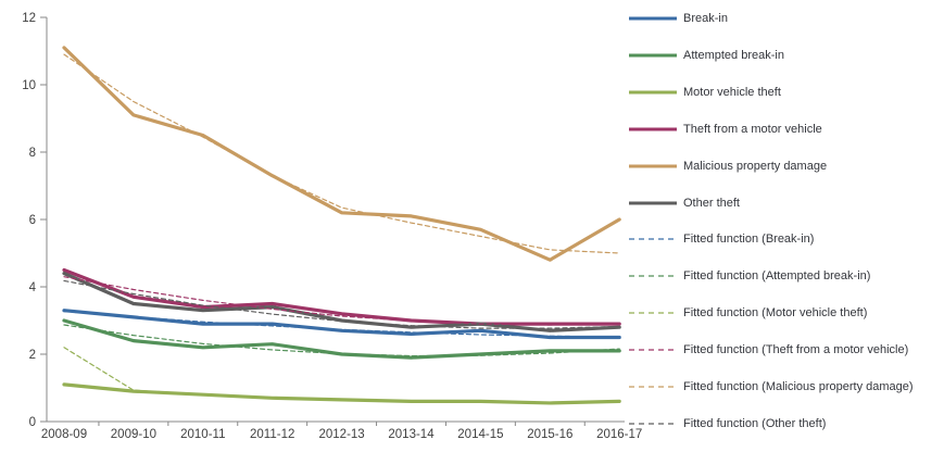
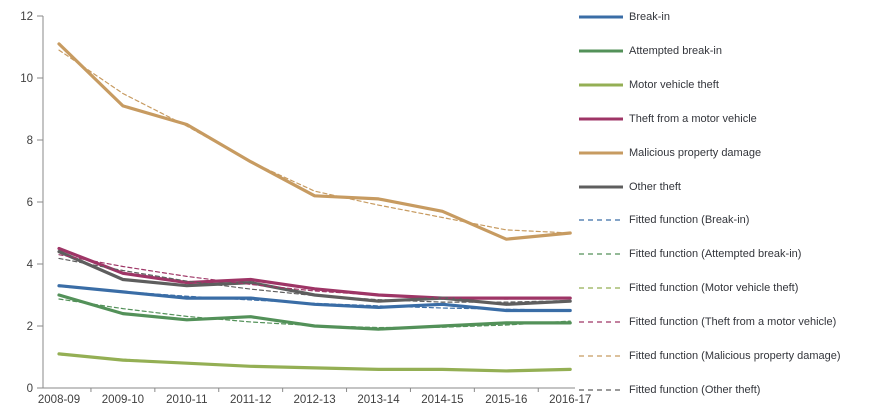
Fitted function (Motor vehicle theft)/2008-09: 2.2 -> 1.1
Malicious property damage/2016-17: 6.0 -> 5.0
